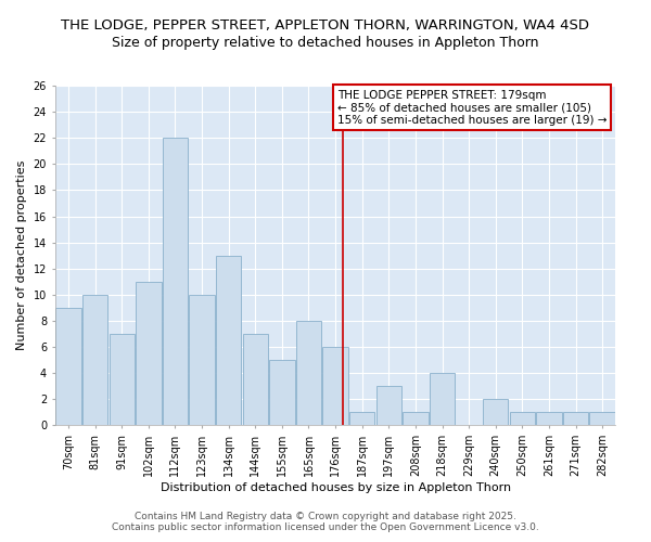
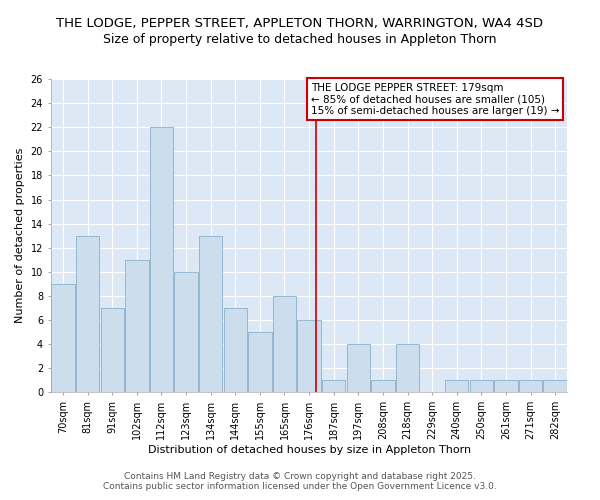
81sqm: 10 -> 13
197sqm: 3 -> 4
240sqm: 2 -> 1
